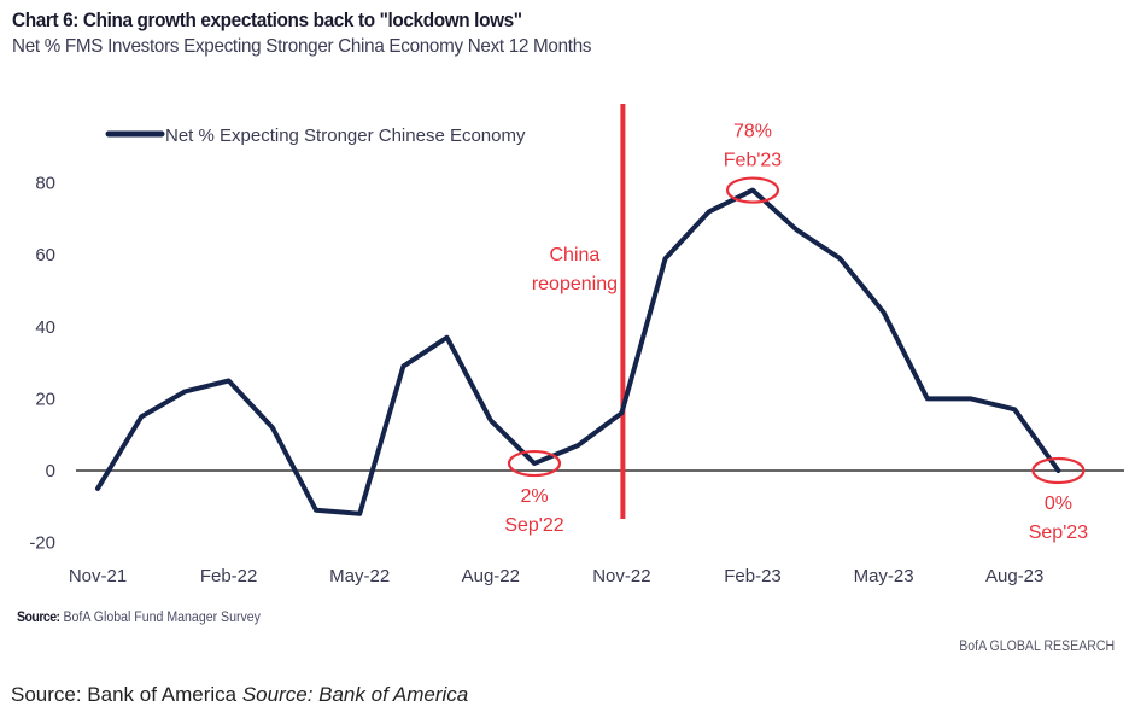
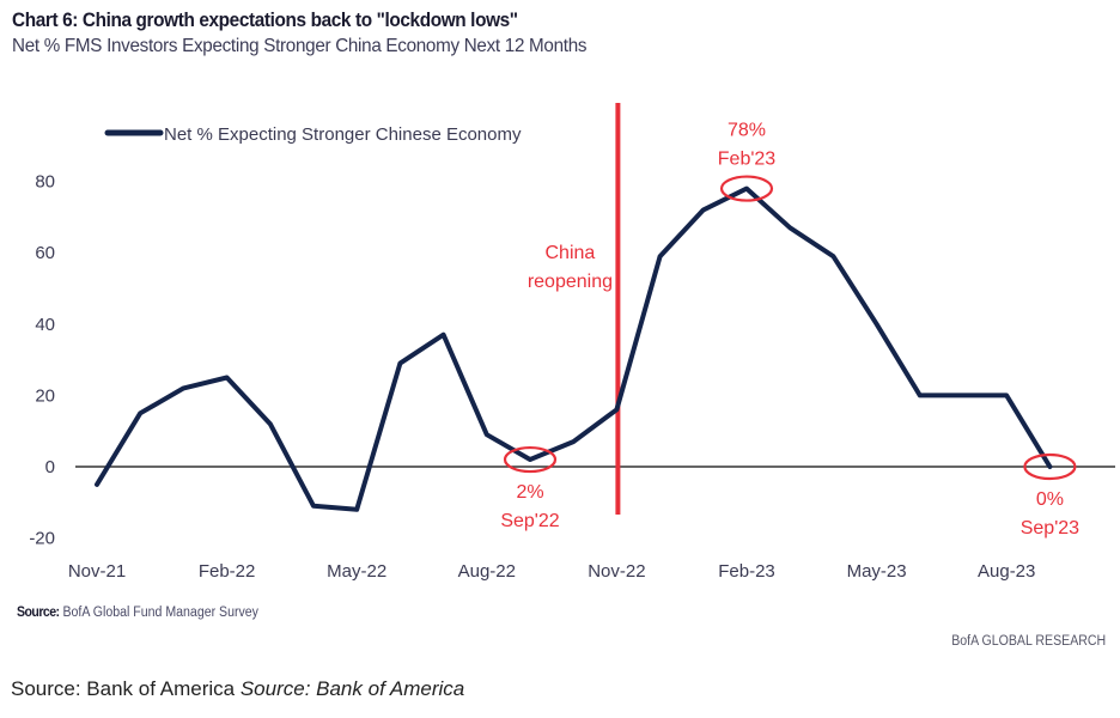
Aug-22: 14 -> 9
May-23: 44 -> 40
Aug-23: 17 -> 20
